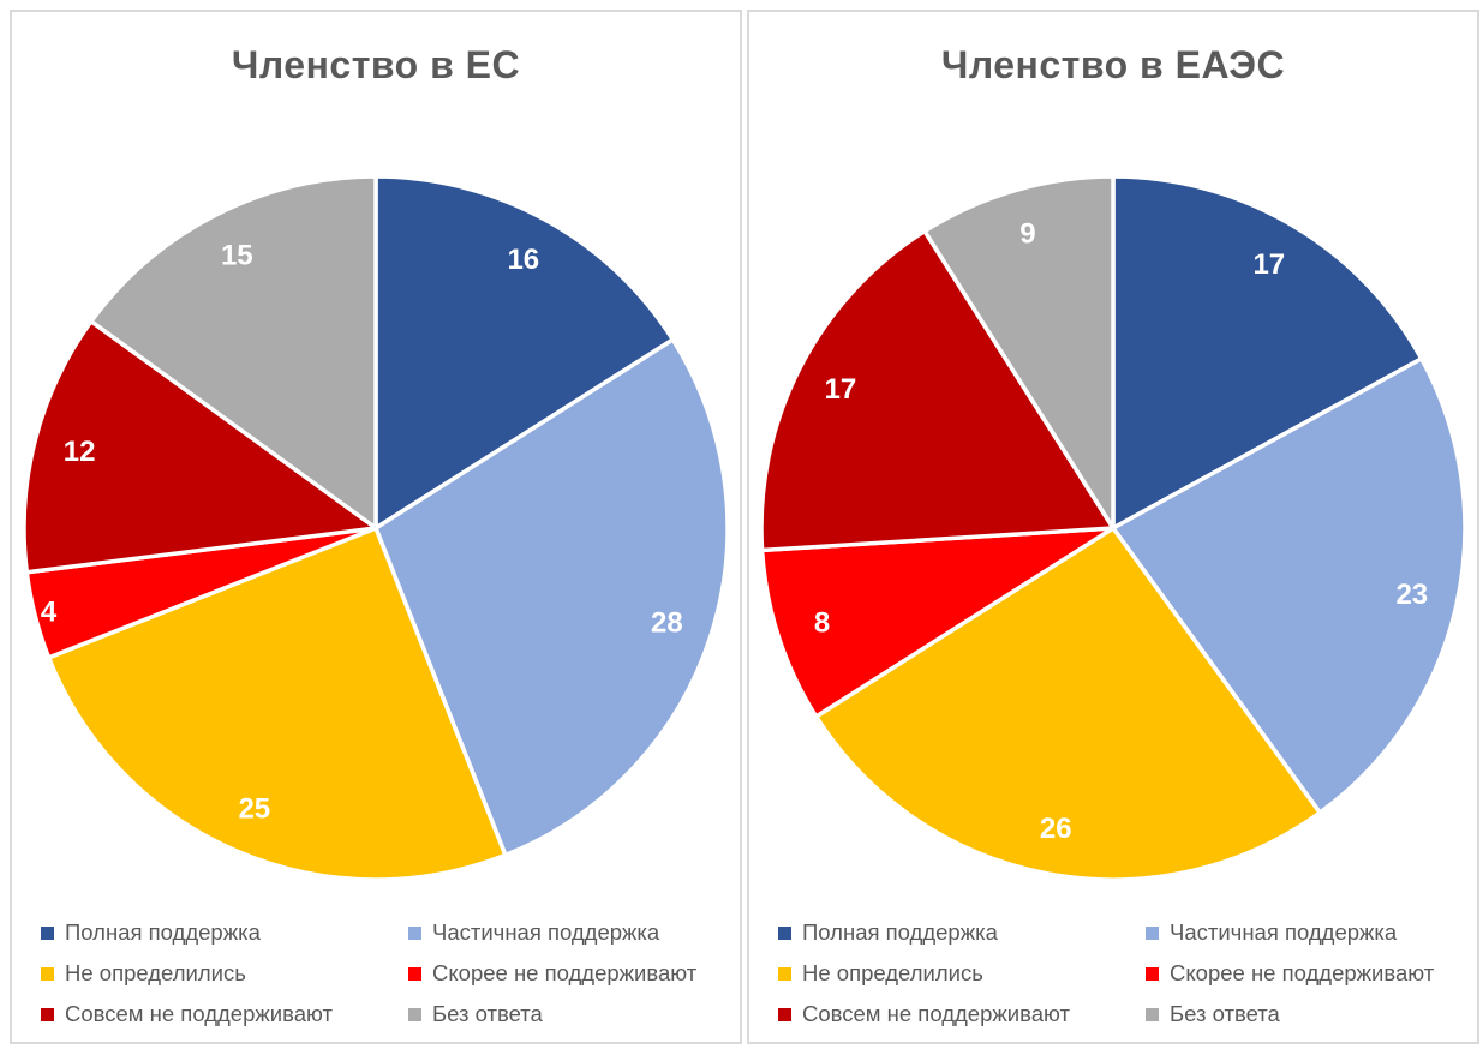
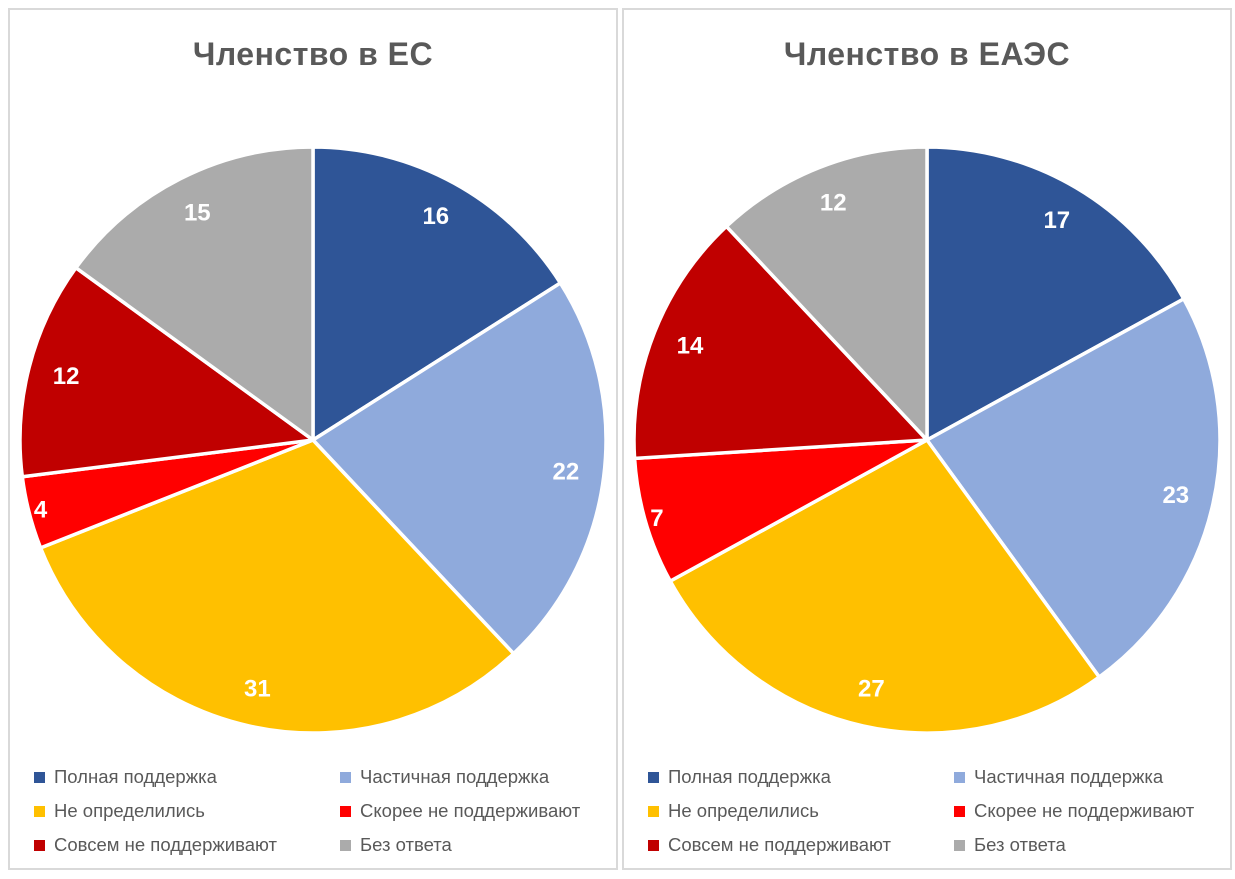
Членство в ЕС/Частичная поддержка: 28 -> 22
Членство в ЕС/Не определились: 25 -> 31
Членство в ЕАЭС/Не определились: 26 -> 27
Членство в ЕАЭС/Скорее не поддерживают: 8 -> 7
Членство в ЕАЭС/Совсем не поддерживают: 17 -> 14
Членство в ЕАЭС/Без ответа: 9 -> 12
